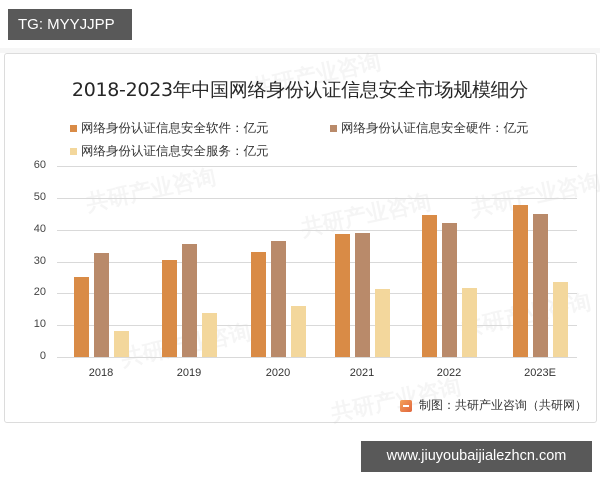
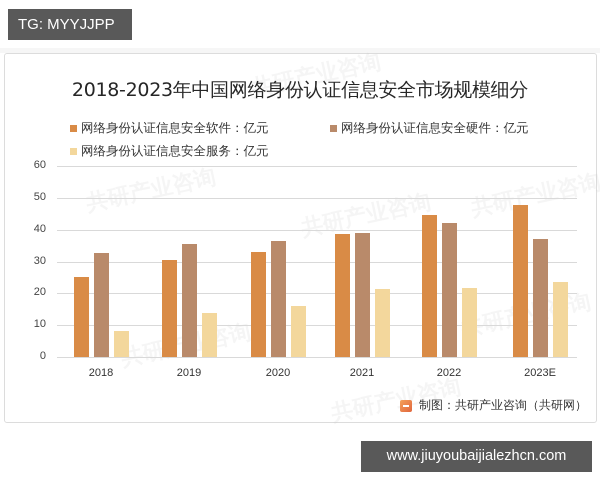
网络身份认证信息安全硬件：亿元/2023E: 45 -> 37
